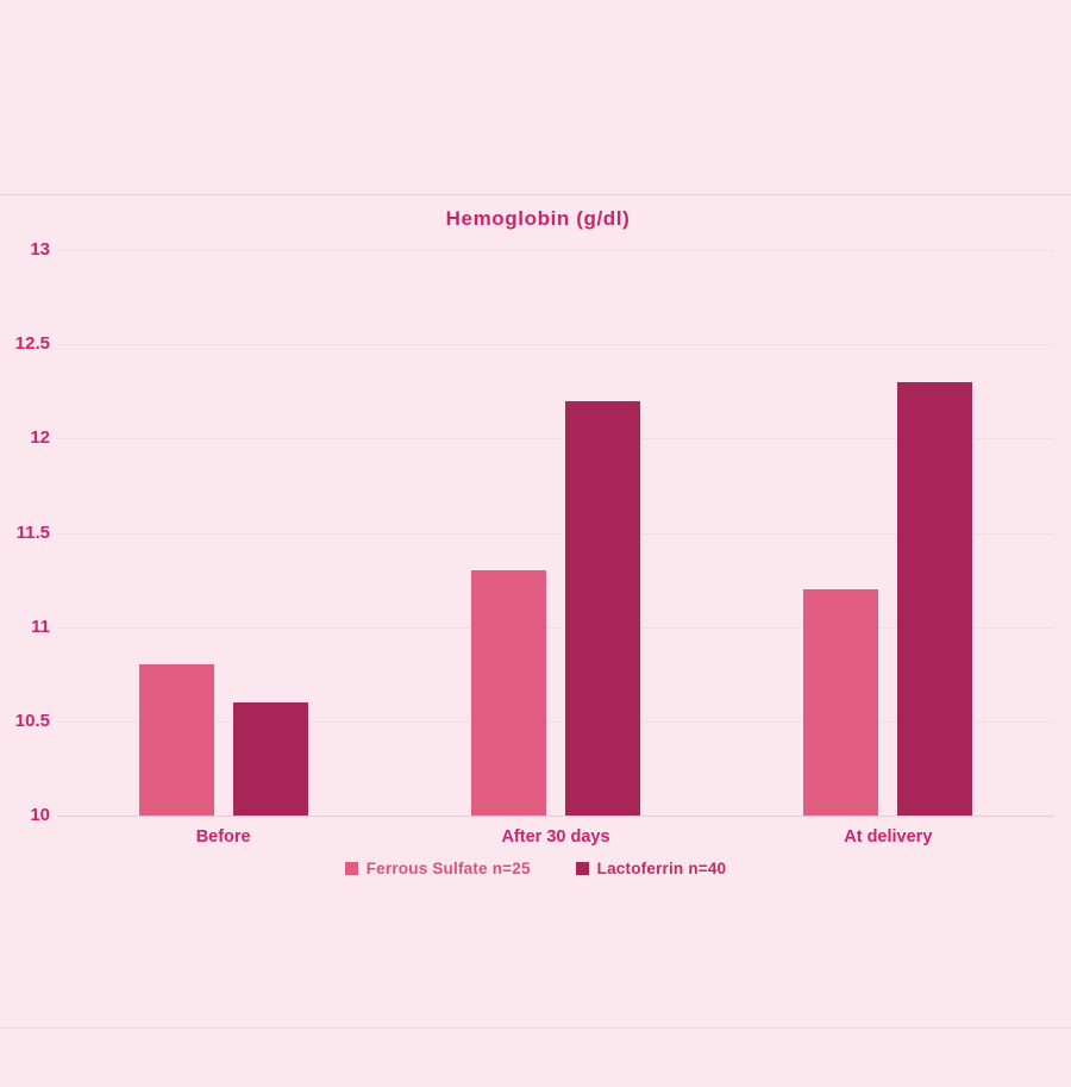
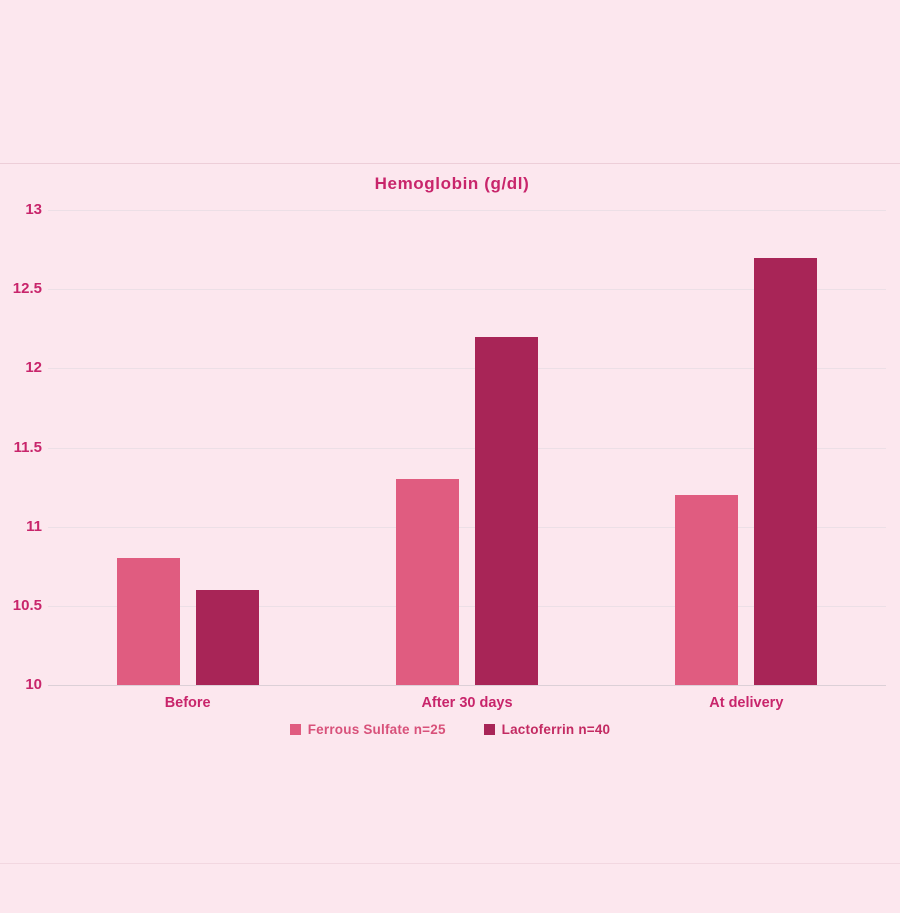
Lactoferrin n=40/At delivery: 12.3 -> 12.7
